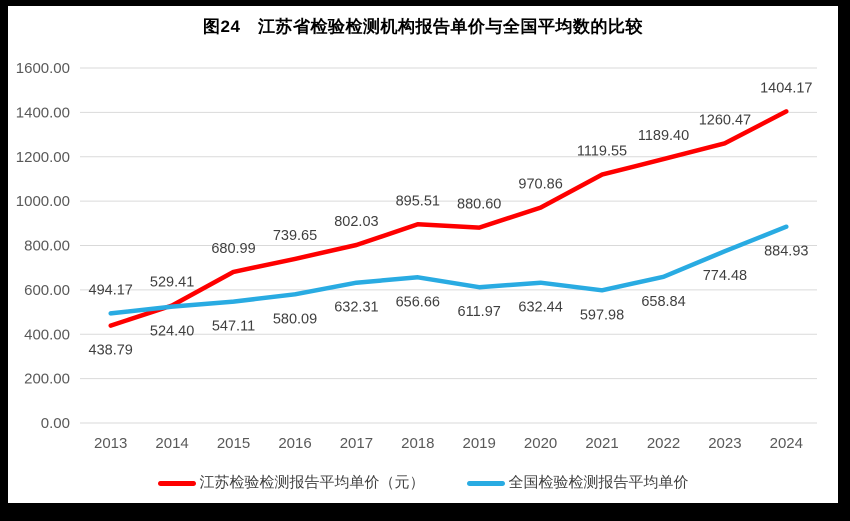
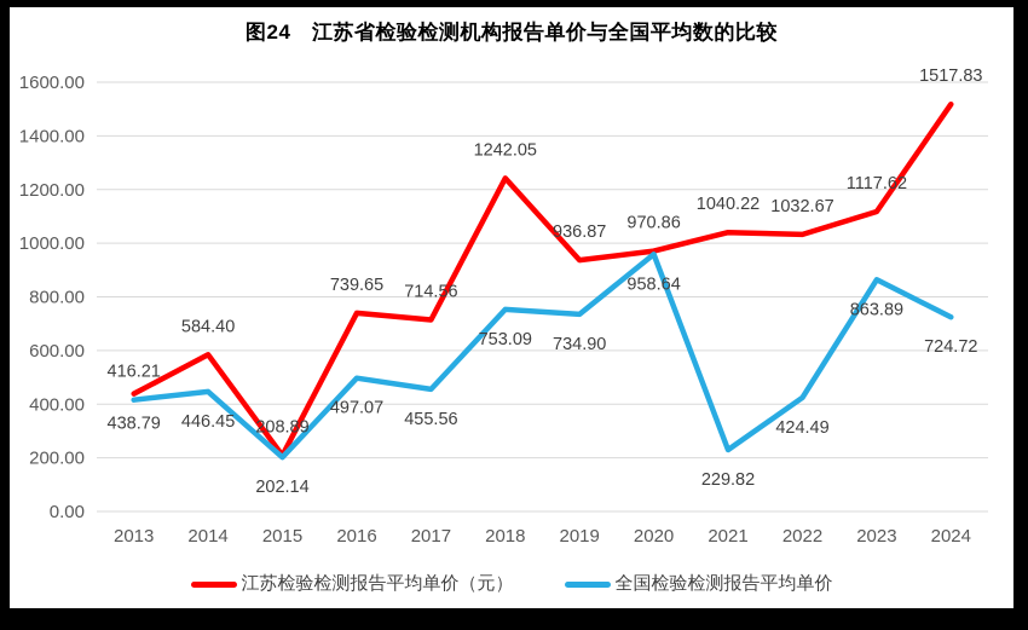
全国检验检测报告平均单价/2013: 494.17 -> 416.21
江苏检验检测报告平均单价（元）/2014: 529.41 -> 584.40
全国检验检测报告平均单价/2014: 524.40 -> 446.45
江苏检验检测报告平均单价（元）/2015: 680.99 -> 208.89
全国检验检测报告平均单价/2015: 547.11 -> 202.14
全国检验检测报告平均单价/2016: 580.09 -> 497.07
江苏检验检测报告平均单价（元）/2017: 802.03 -> 714.56
全国检验检测报告平均单价/2017: 632.31 -> 455.56
江苏检验检测报告平均单价（元）/2018: 895.51 -> 1242.05
全国检验检测报告平均单价/2018: 656.66 -> 753.09
江苏检验检测报告平均单价（元）/2019: 880.60 -> 936.87
全国检验检测报告平均单价/2019: 611.97 -> 734.90
全国检验检测报告平均单价/2020: 632.44 -> 958.64
江苏检验检测报告平均单价（元）/2021: 1119.55 -> 1040.22
全国检验检测报告平均单价/2021: 597.98 -> 229.82
江苏检验检测报告平均单价（元）/2022: 1189.40 -> 1032.67
全国检验检测报告平均单价/2022: 658.84 -> 424.49
江苏检验检测报告平均单价（元）/2023: 1260.47 -> 1117.62
全国检验检测报告平均单价/2023: 774.48 -> 863.89
江苏检验检测报告平均单价（元）/2024: 1404.17 -> 1517.83
全国检验检测报告平均单价/2024: 884.93 -> 724.72
